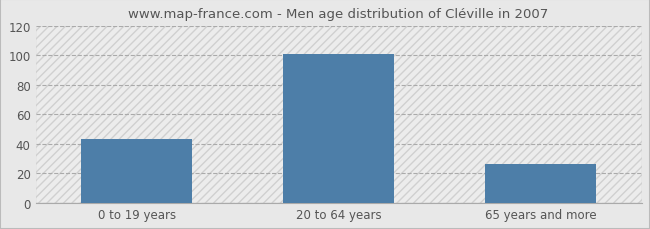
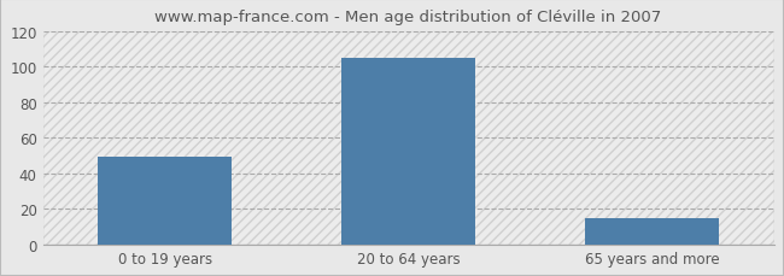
0 to 19 years: 43 -> 49
20 to 64 years: 101 -> 105
65 years and more: 26 -> 15
